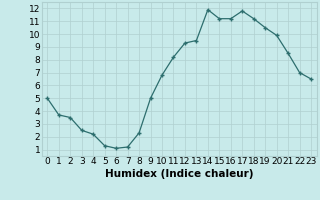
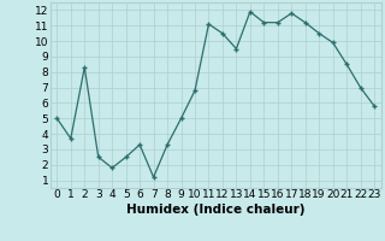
2: 3.5 -> 8.3
4: 2.2 -> 1.8
5: 1.3 -> 2.5
6: 1.1 -> 3.3
8: 2.3 -> 3.3
11: 8.2 -> 11.1
12: 9.3 -> 10.5
23: 6.5 -> 5.8
